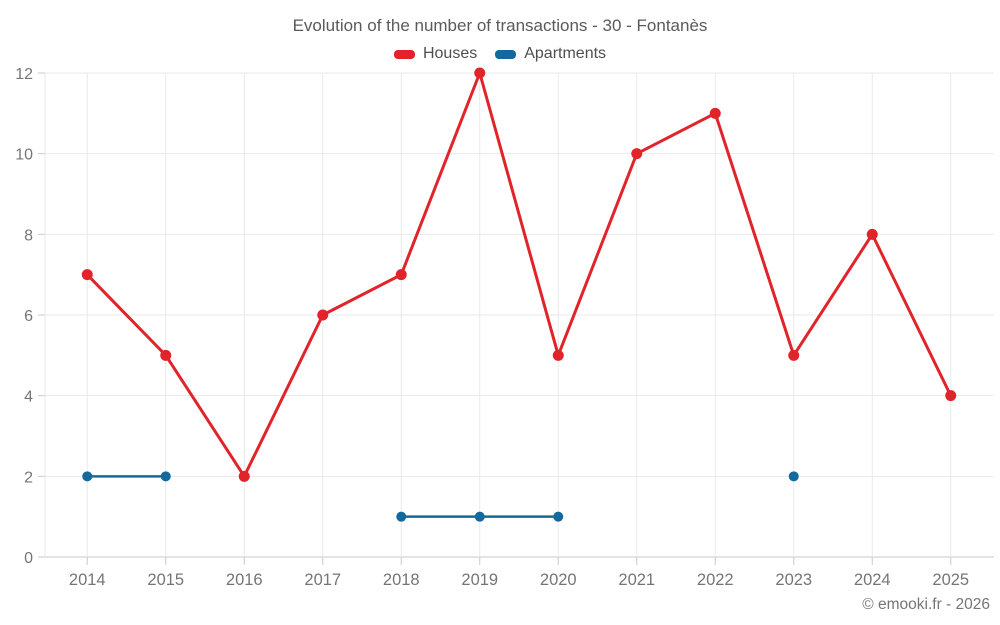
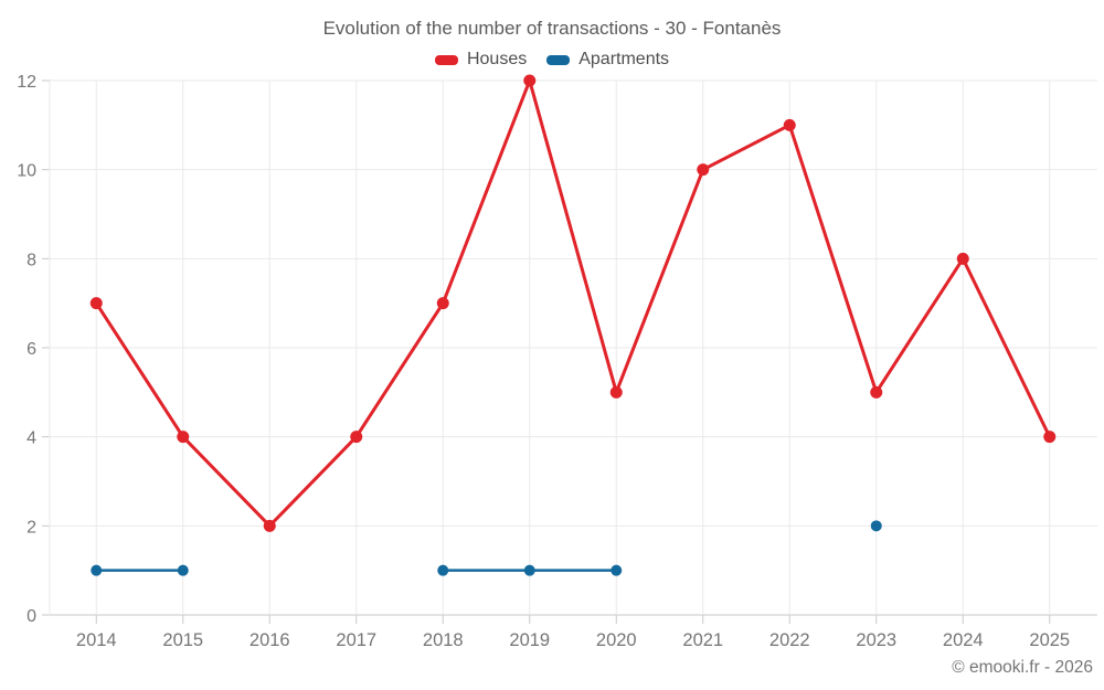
Apartments/2014: 2 -> 1
Houses/2015: 5 -> 4
Apartments/2015: 2 -> 1
Houses/2017: 6 -> 4
